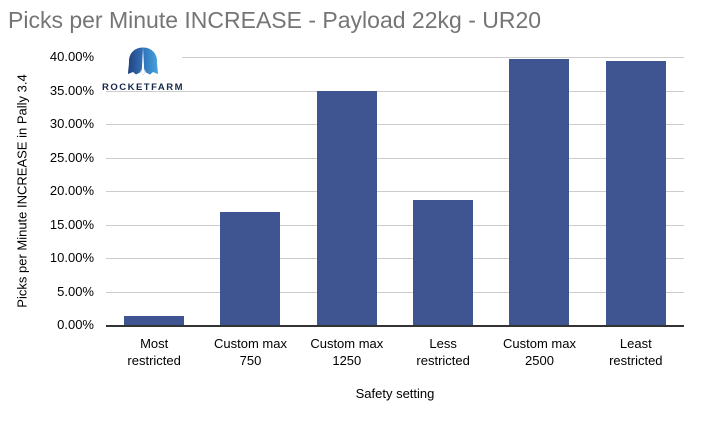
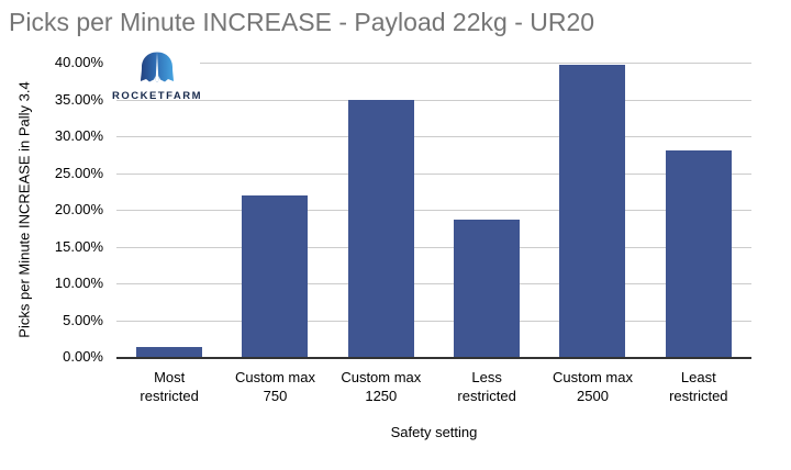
Custom max 750: 17% -> 22%
Least restricted: 39% -> 28%
